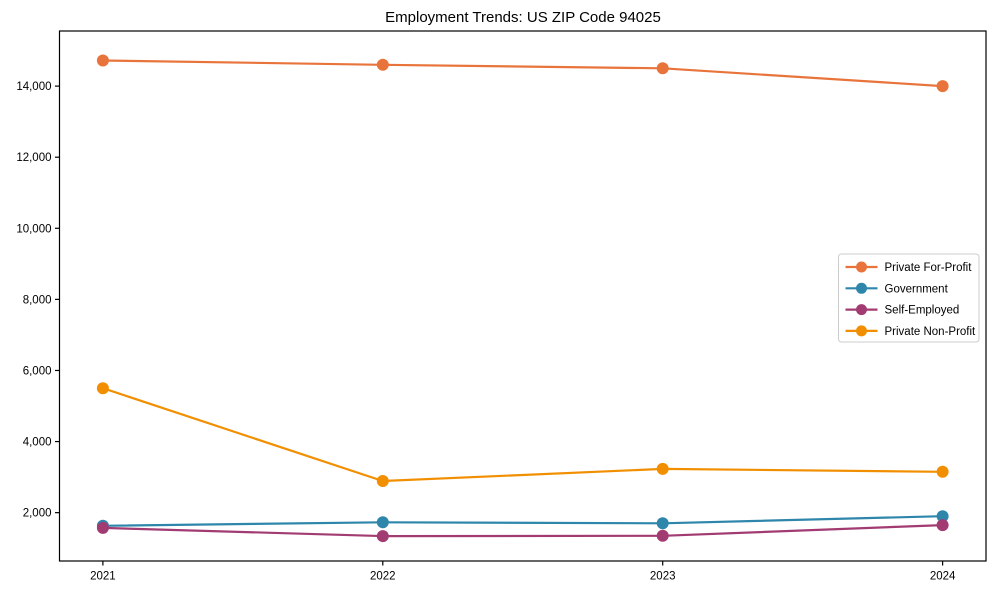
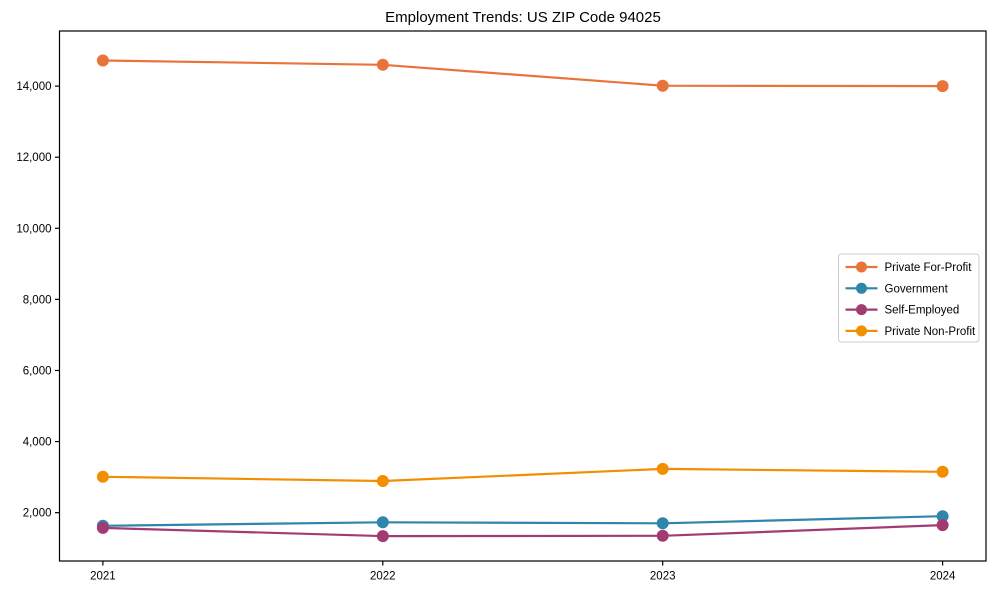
Private Non-Profit/2021: 5500 -> 3000
Private For-Profit/2023: 14500 -> 14000
